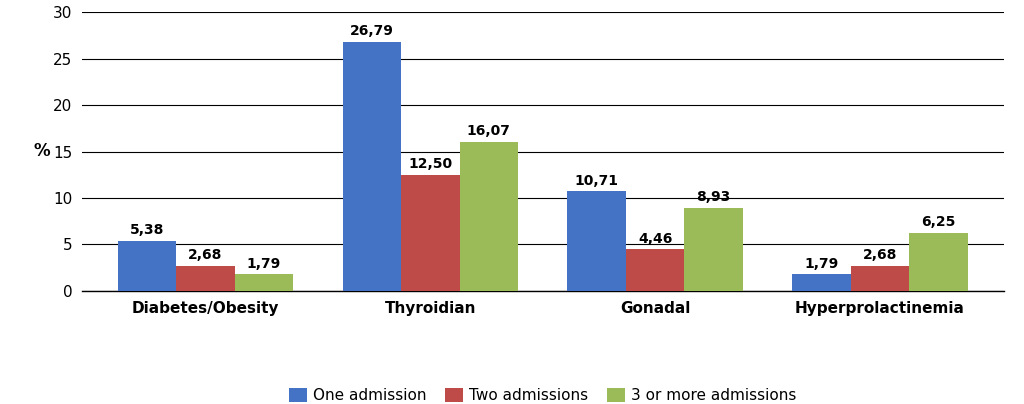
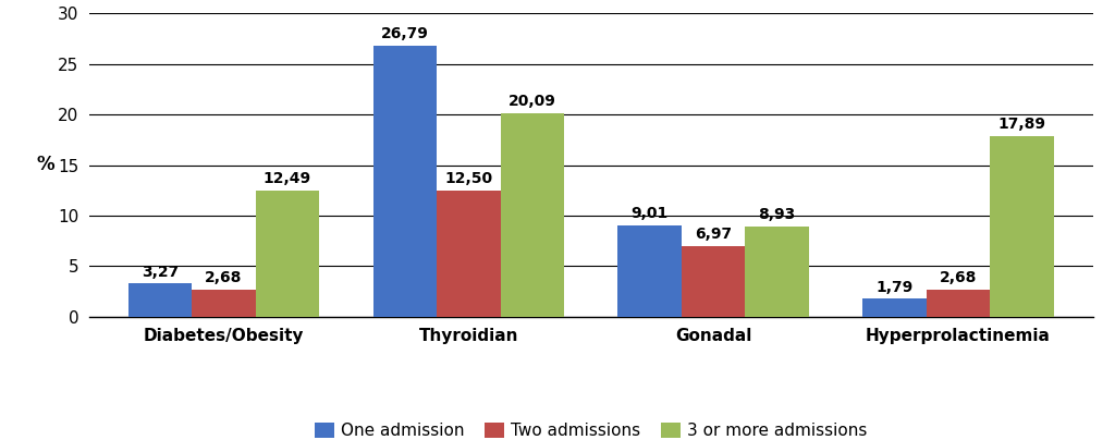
One admission/Diabetes/Obesity: 5,38 -> 3,27
3 or more admissions/Diabetes/Obesity: 1,79 -> 12,49
3 or more admissions/Thyroidian: 16,07 -> 20,09
One admission/Gonadal: 10,71 -> 9,01
Two admissions/Gonadal: 4,46 -> 6,97
3 or more admissions/Hyperprolactinemia: 6,25 -> 17,89
